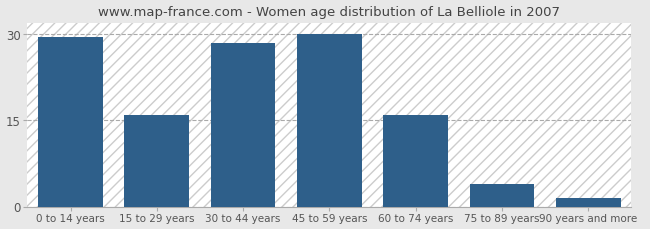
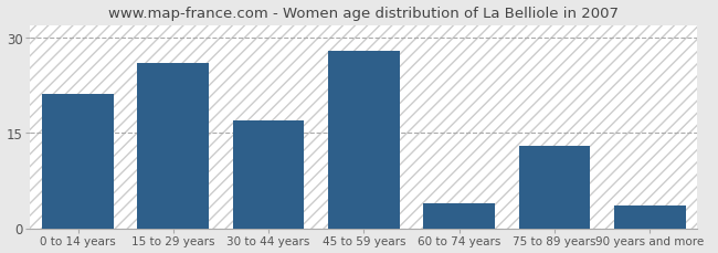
0 to 14 years: 29.5 -> 21.2
15 to 29 years: 16.0 -> 26.0
30 to 44 years: 28.5 -> 17.0
45 to 59 years: 30.0 -> 28.0
60 to 74 years: 16.0 -> 4.0
75 to 89 years: 4.0 -> 13.0
90 years and more: 1.5 -> 3.6
